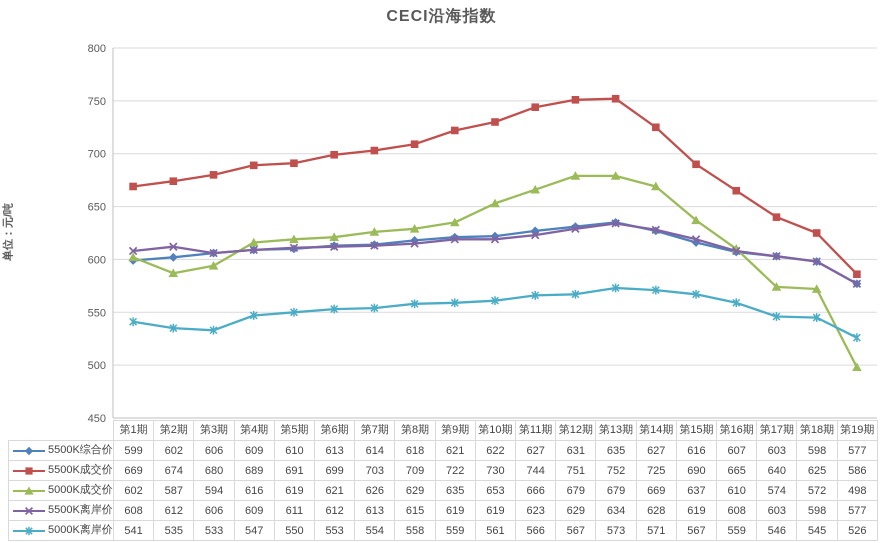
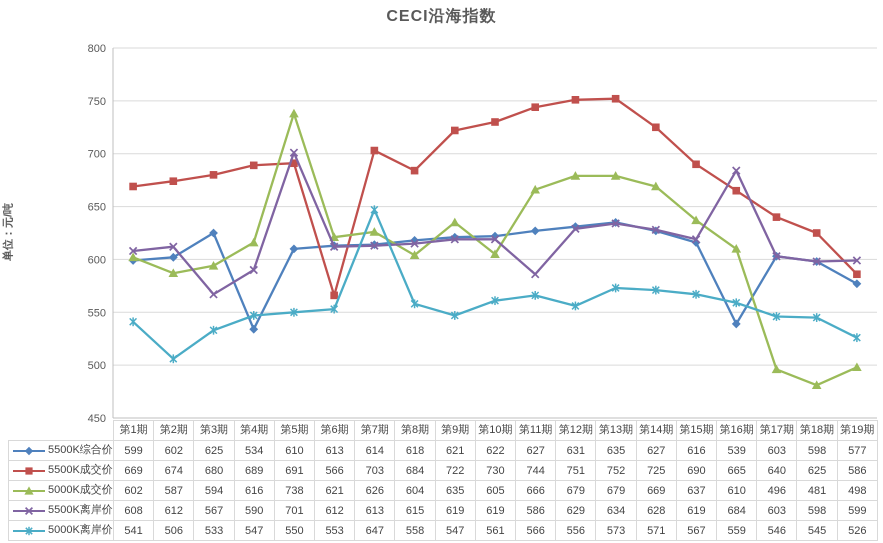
5000K离岸价/第2期: 535 -> 506
5500K综合价/第3期: 606 -> 625
5500K离岸价/第3期: 606 -> 567
5500K综合价/第4期: 609 -> 534
5500K离岸价/第4期: 609 -> 590
5000K成交价/第5期: 619 -> 738
5500K离岸价/第5期: 611 -> 701
5500K成交价/第6期: 699 -> 566
5000K离岸价/第7期: 554 -> 647
5500K成交价/第8期: 709 -> 684
5000K成交价/第8期: 629 -> 604
5000K离岸价/第9期: 559 -> 547
5000K成交价/第10期: 653 -> 605
5500K离岸价/第11期: 623 -> 586
5000K离岸价/第12期: 567 -> 556
5500K综合价/第16期: 607 -> 539
5500K离岸价/第16期: 608 -> 684
5000K成交价/第17期: 574 -> 496
5000K成交价/第18期: 572 -> 481
5500K离岸价/第19期: 577 -> 599
